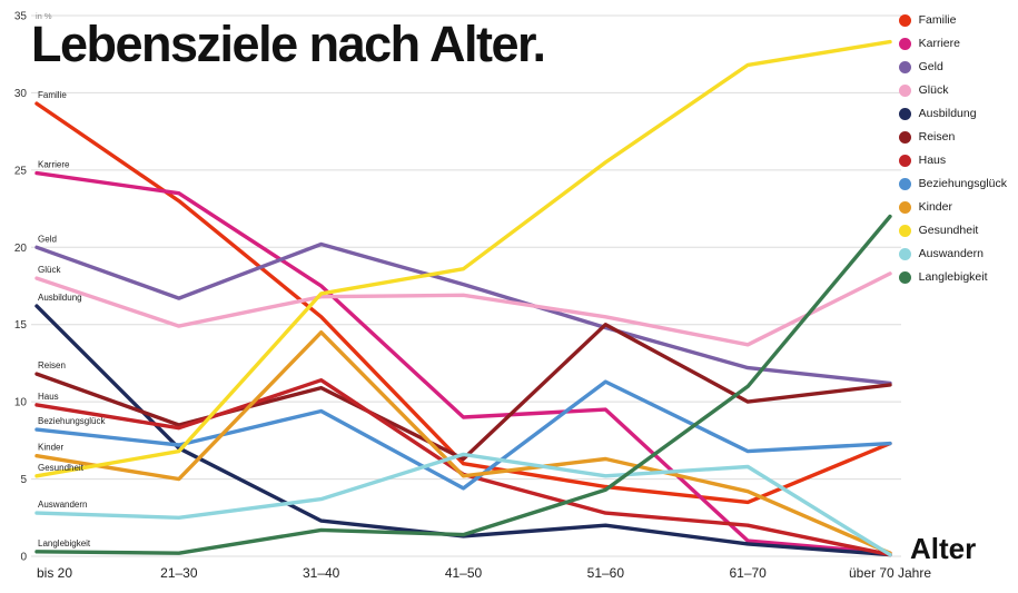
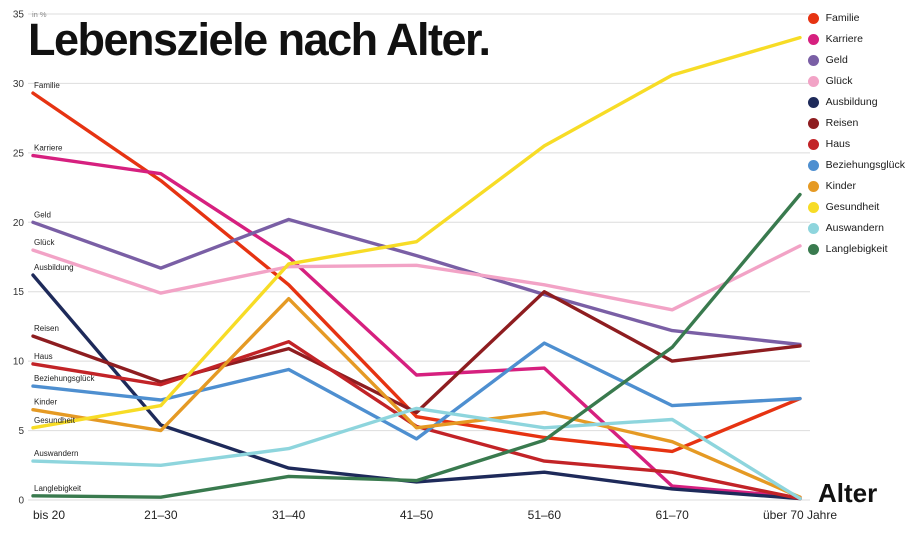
Ausbildung/21–30: 7.0 -> 5.4
Gesundheit/61–70: 31.8 -> 30.6
